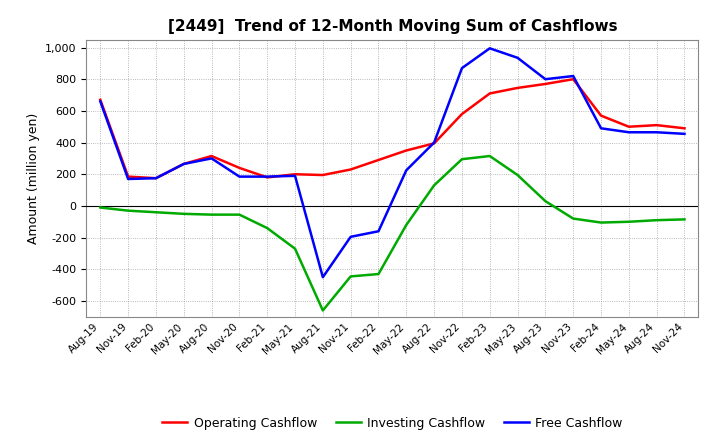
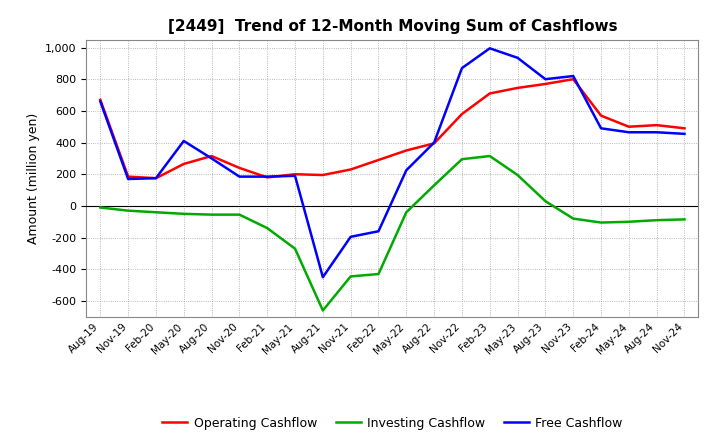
Free Cashflow/May-20: 260 -> 410
Investing Cashflow/May-22: -120 -> -40
